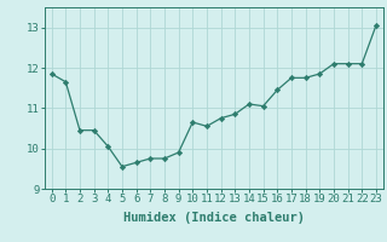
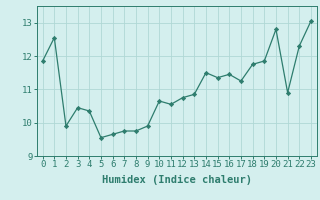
1: 11.65 -> 12.55
2: 10.45 -> 9.90
4: 10.05 -> 10.35
14: 11.10 -> 11.50
15: 11.05 -> 11.35
17: 11.75 -> 11.25
20: 12.10 -> 12.80
21: 12.10 -> 10.90
22: 12.10 -> 12.30
